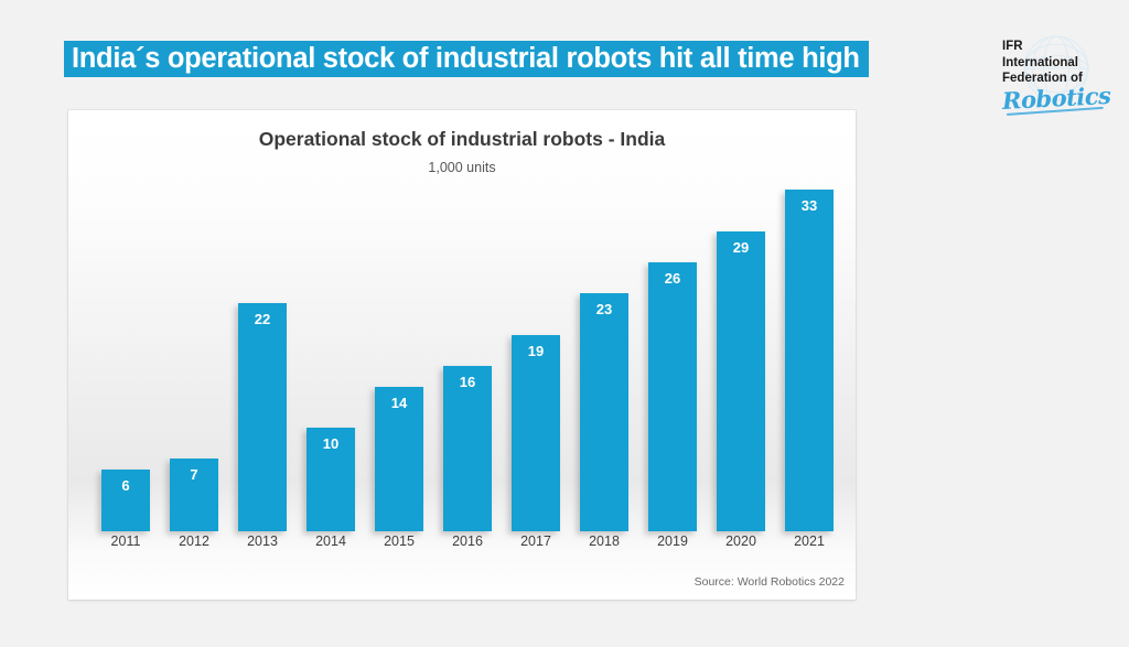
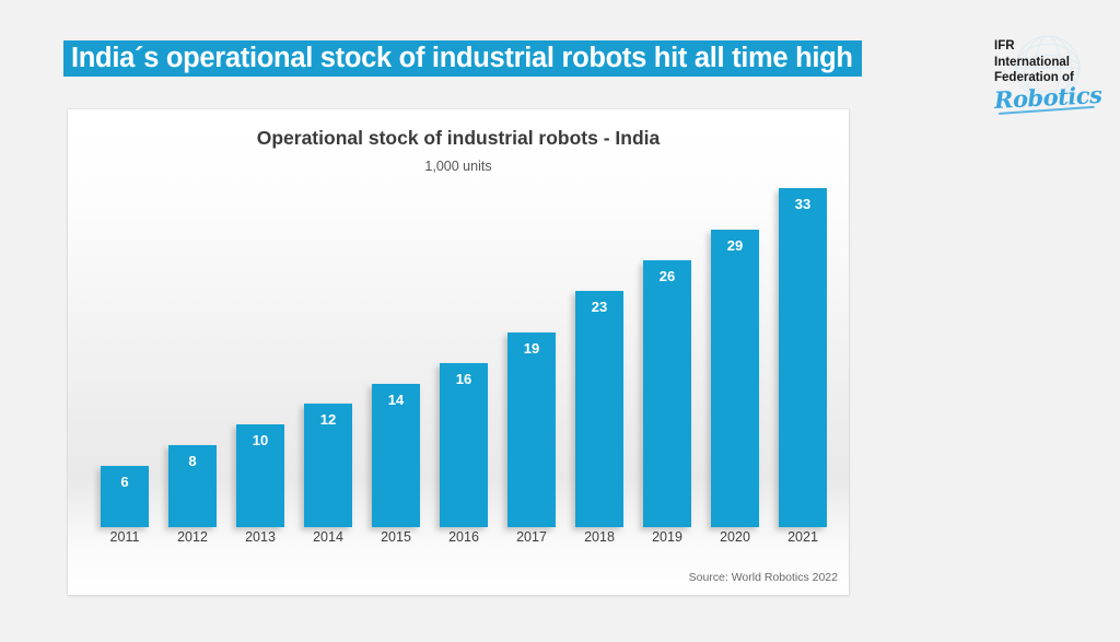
2012: 7 -> 8
2013: 22 -> 10
2014: 10 -> 12
